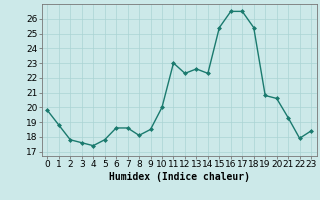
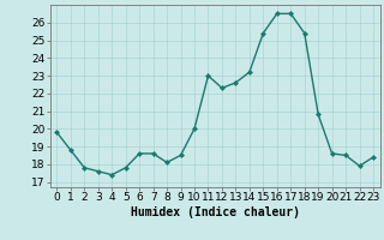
14: 22.3 -> 23.2
20: 20.6 -> 18.6
21: 19.3 -> 18.5
